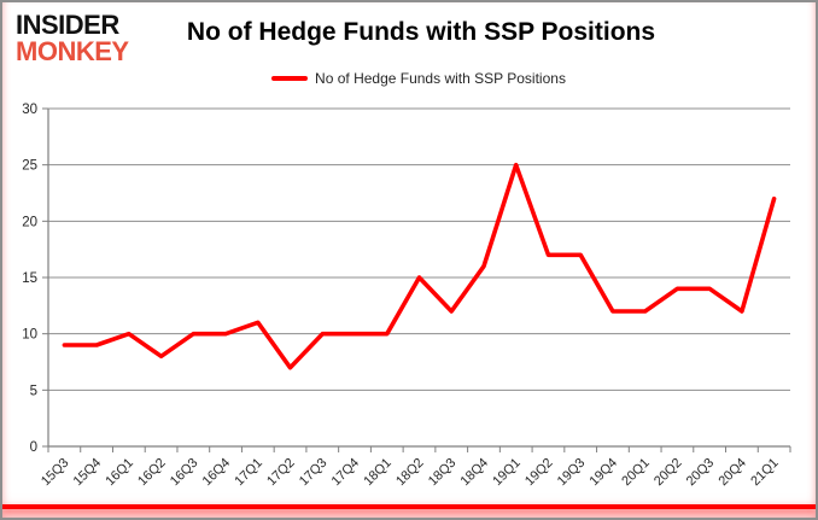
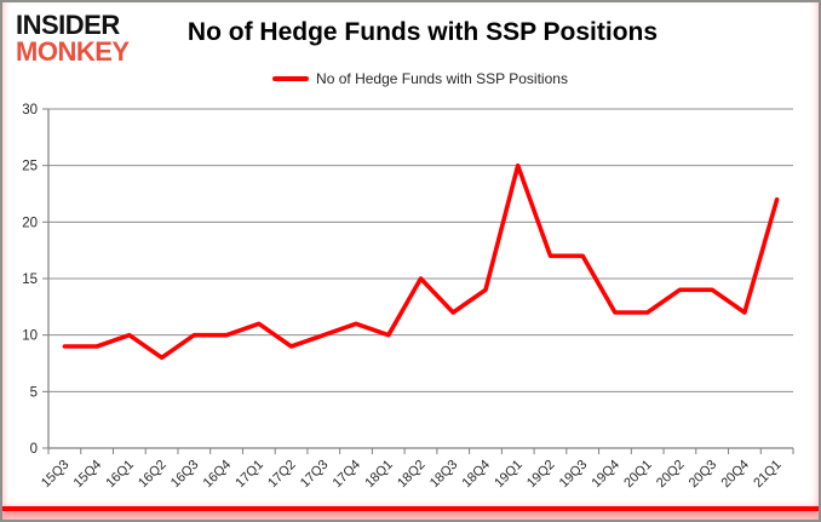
17Q2: 7 -> 9
17Q4: 10 -> 11
18Q4: 16 -> 14
